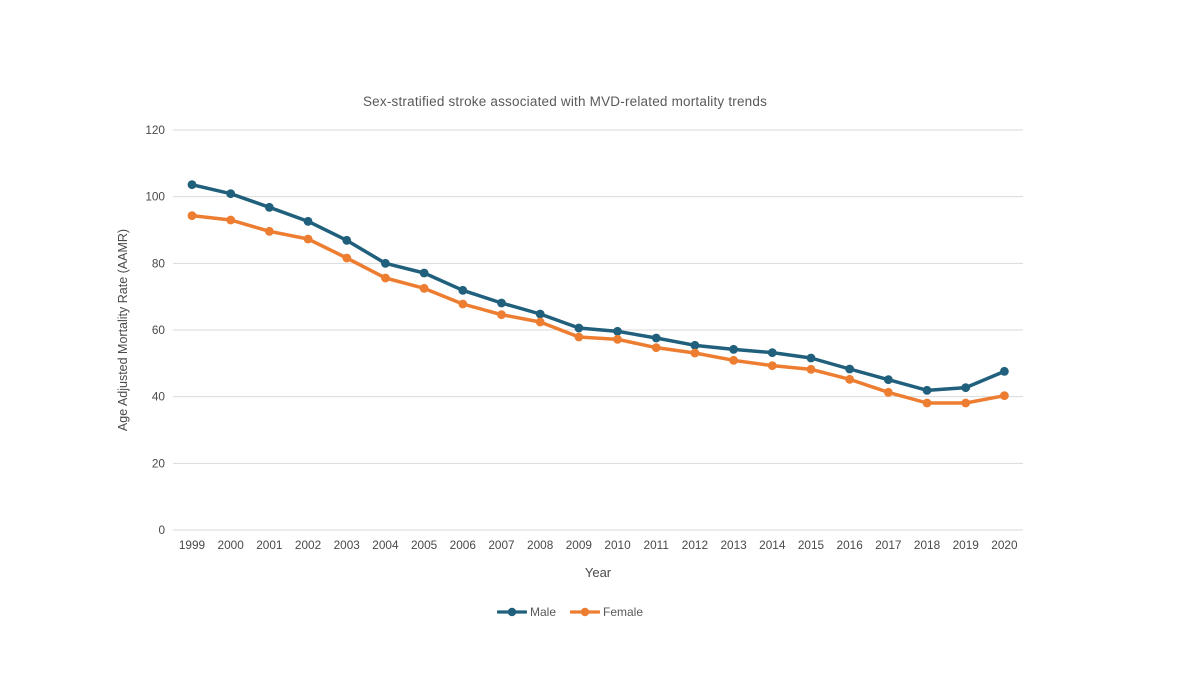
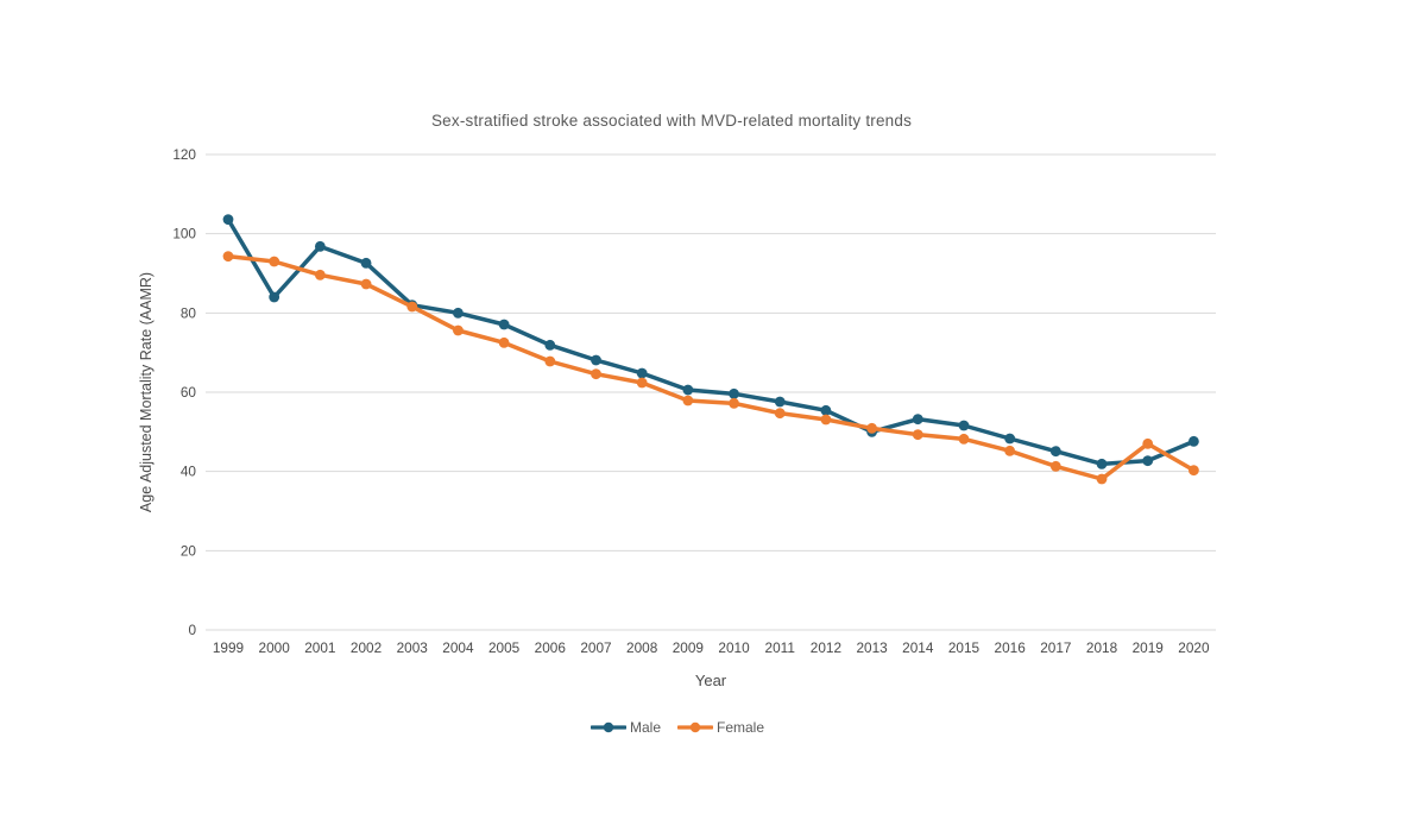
Male/2000: 101 -> 84
Male/2003: 87 -> 82
Male/2013: 54 -> 50
Female/2019: 38 -> 47
